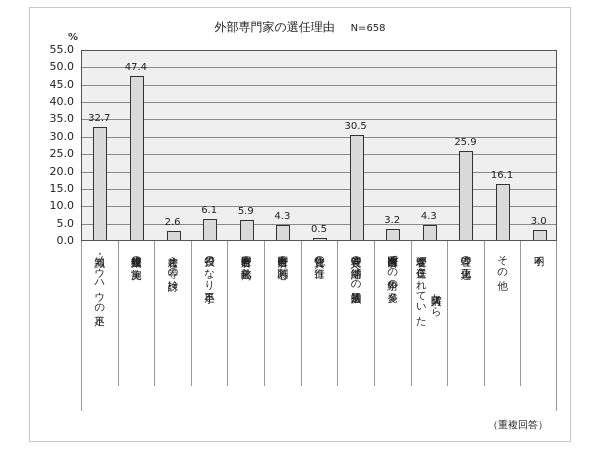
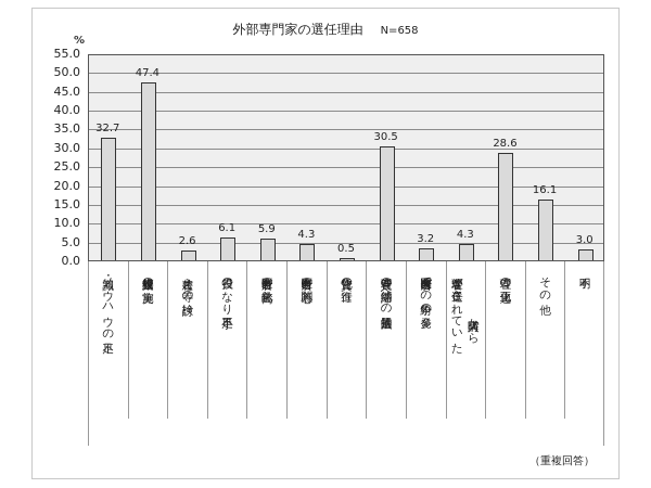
管理の適正化: 25.9 -> 28.6
